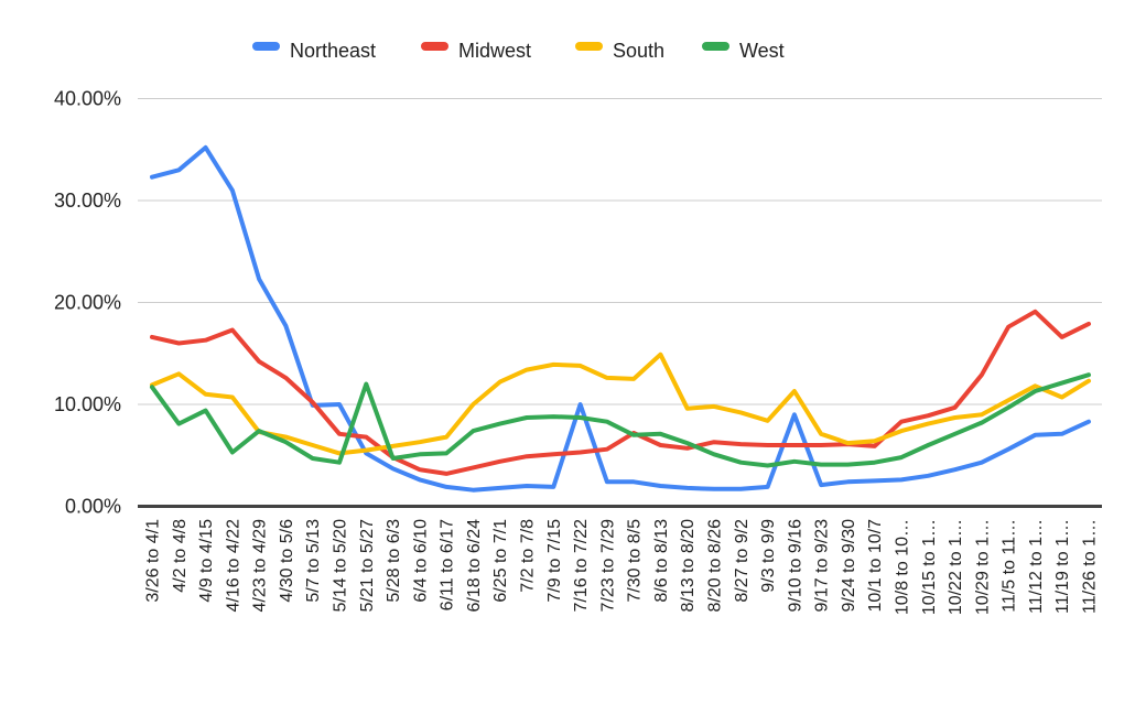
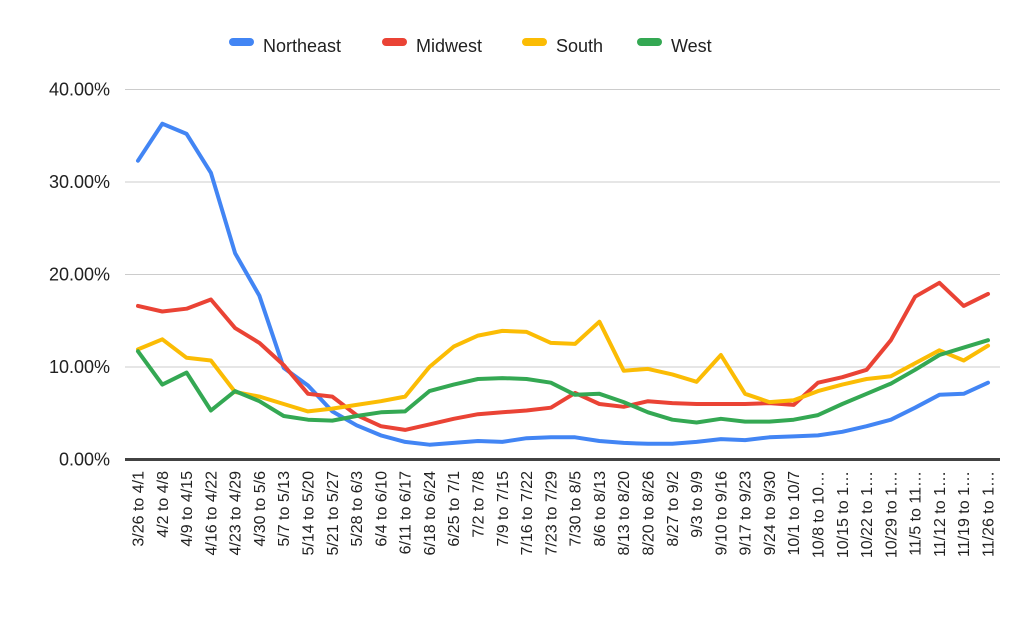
Northeast/4/2 to 4/8: 33% -> 36%
Northeast/5/14 to 5/20: 10% -> 8%
West/5/21 to 5/27: 12% -> 4%
Northeast/7/16 to 7/22: 10% -> 2%
Northeast/9/10 to 9/16: 9% -> 2%
